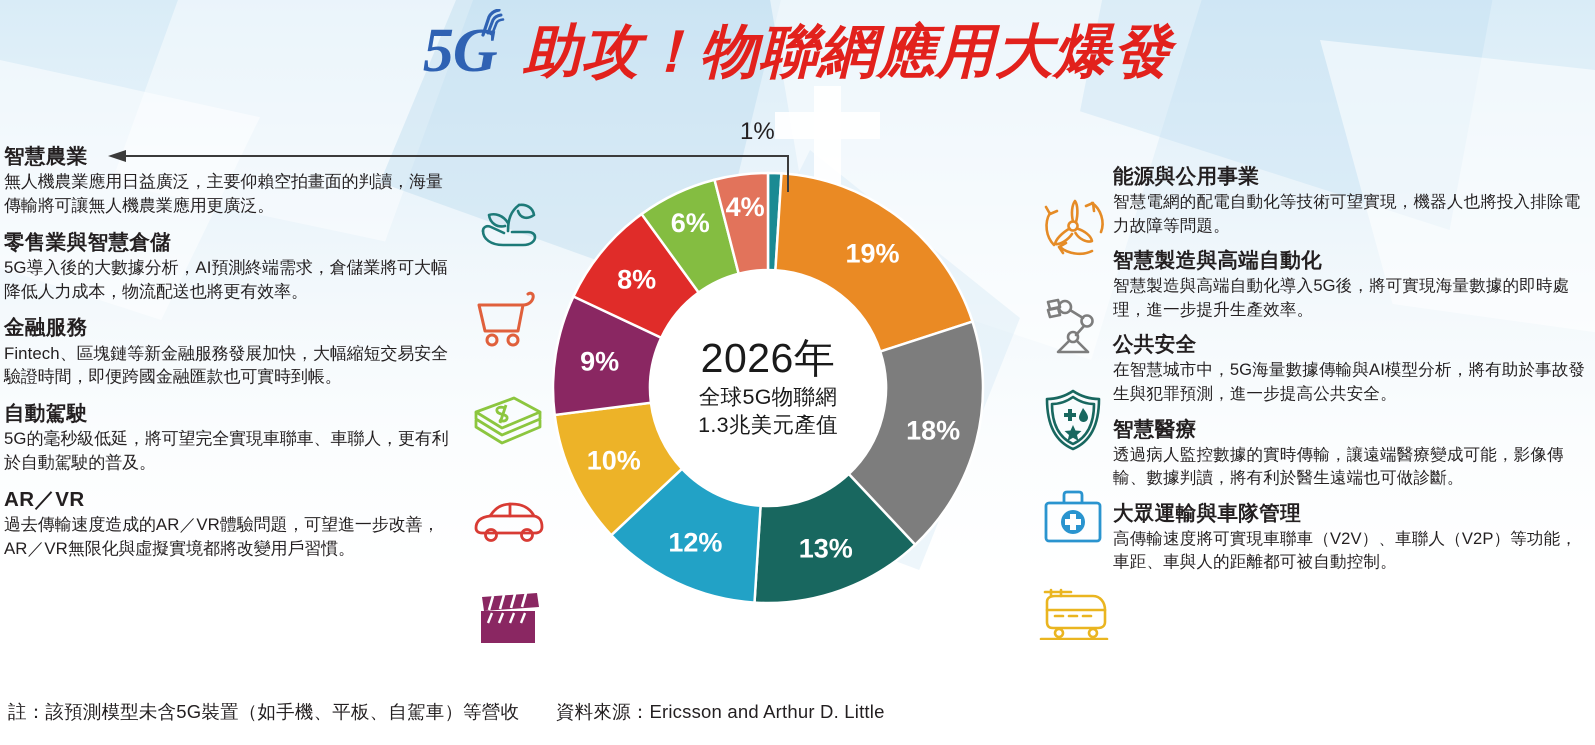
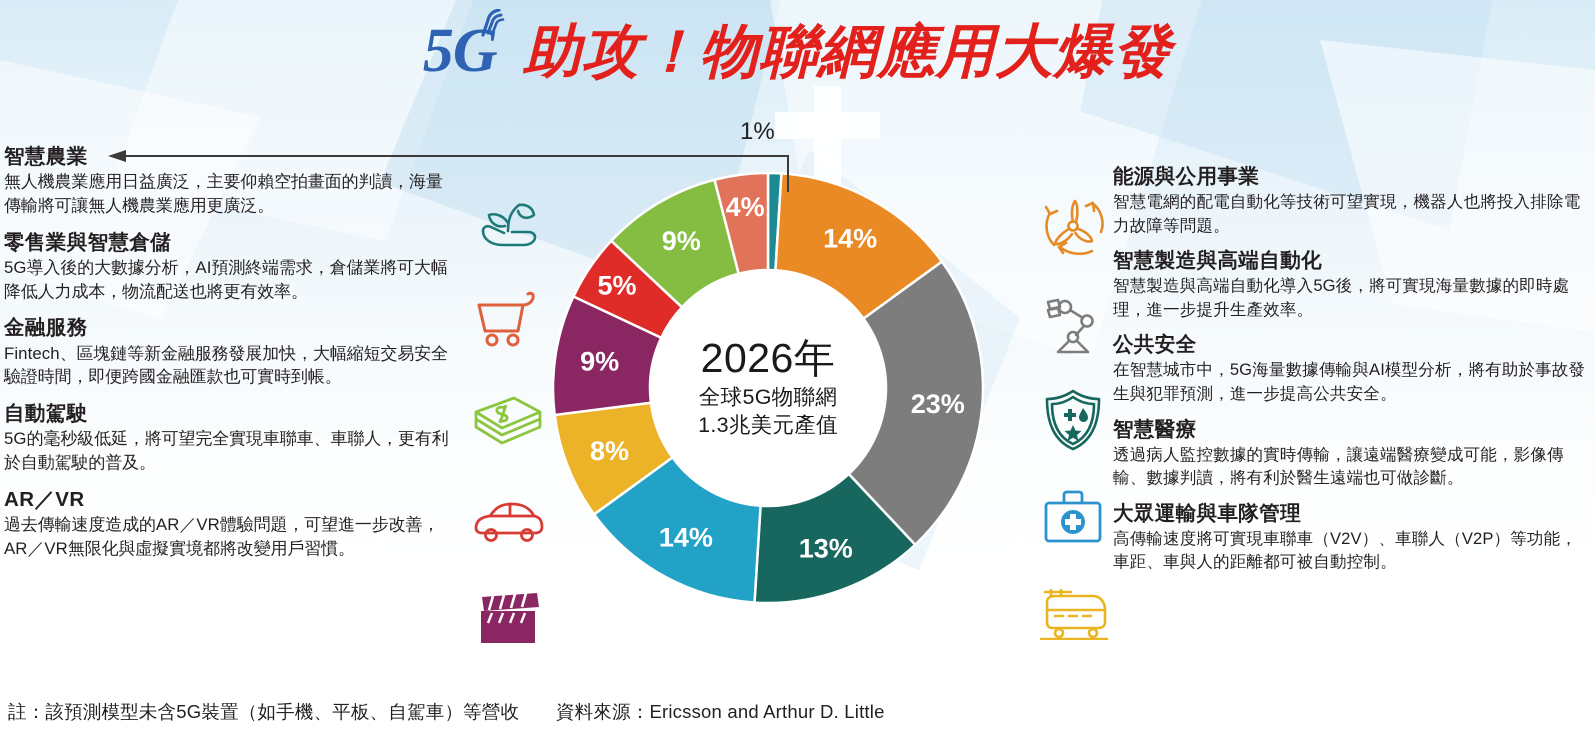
能源與公用事業: 19% -> 14%
智慧製造與高端自動化: 18% -> 23%
智慧醫療: 12% -> 14%
大眾運輸與車隊管理: 10% -> 8%
自動駕駛: 8% -> 5%
金融服務: 6% -> 9%
